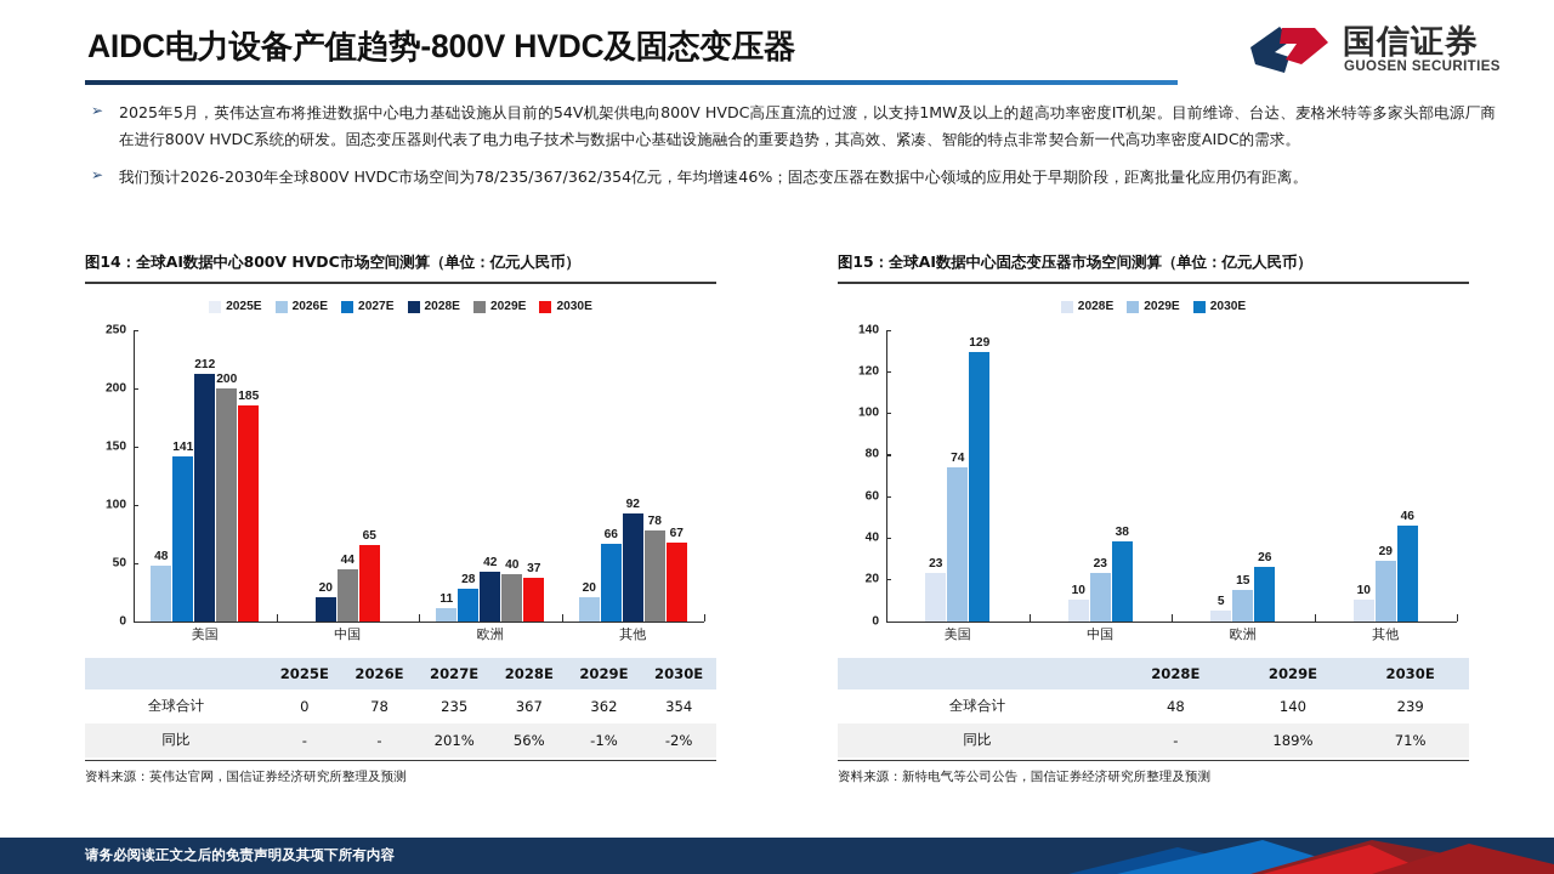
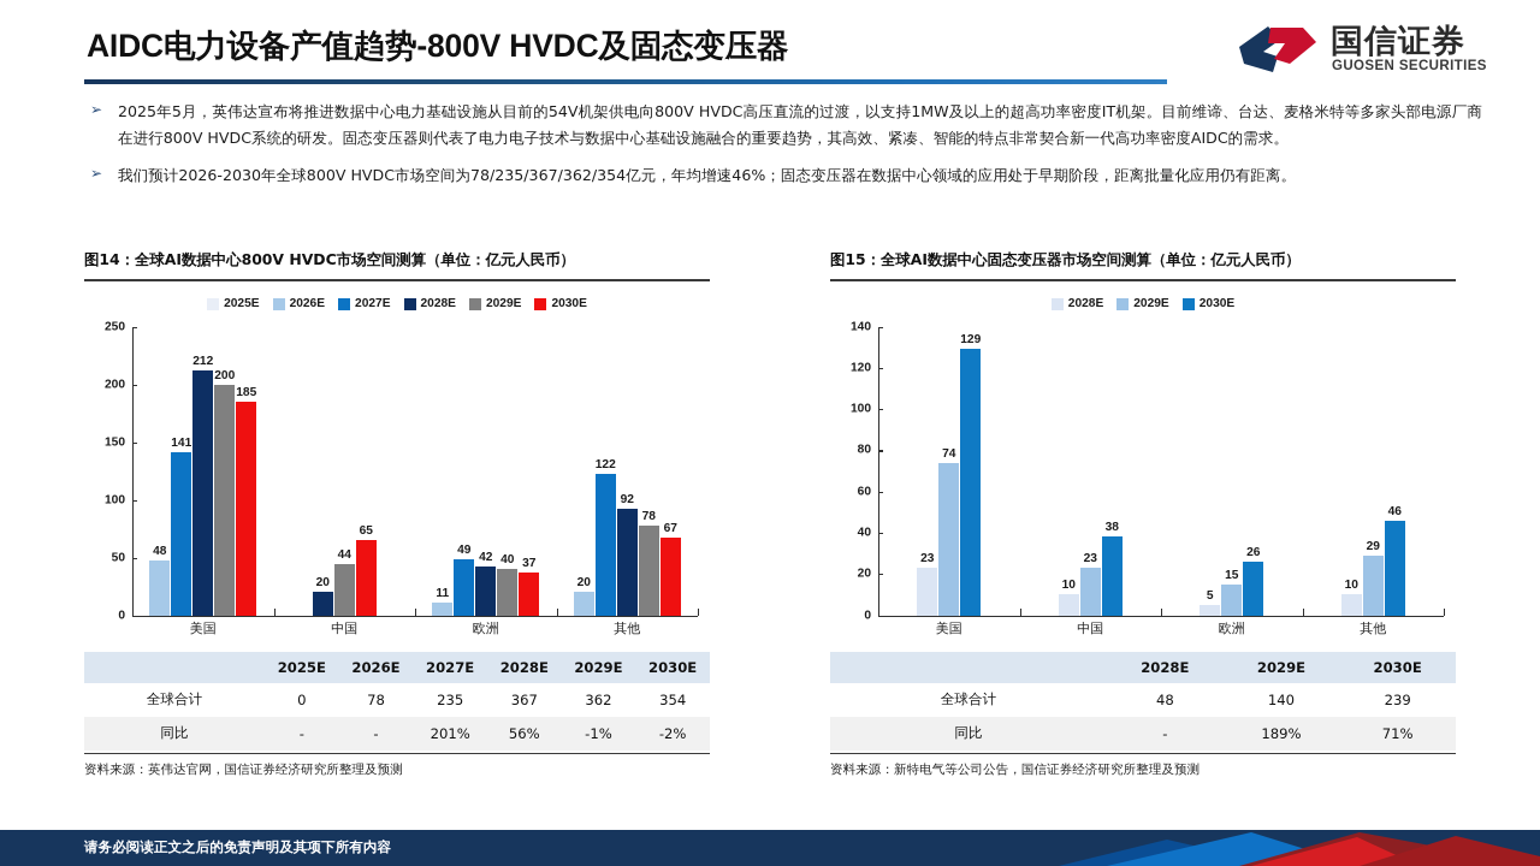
图14：全球AI数据中心800V HVDC市场空间测算（单位：亿元人民币）/2027E/欧洲: 28 -> 49
图14：全球AI数据中心800V HVDC市场空间测算（单位：亿元人民币）/2027E/其他: 66 -> 122
